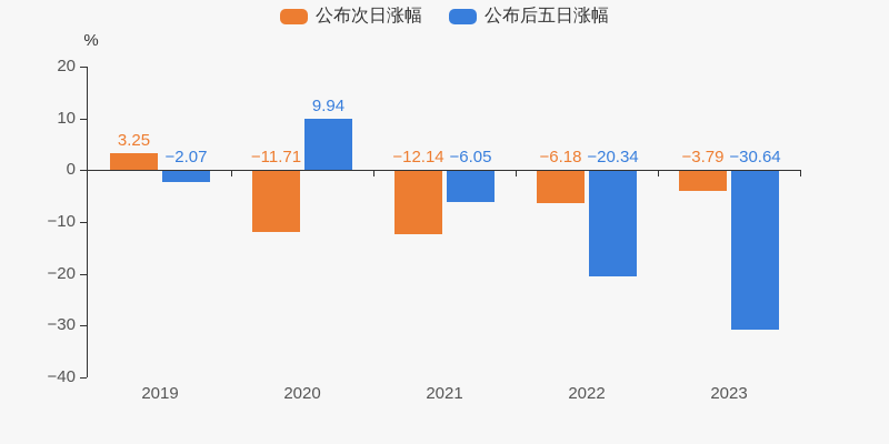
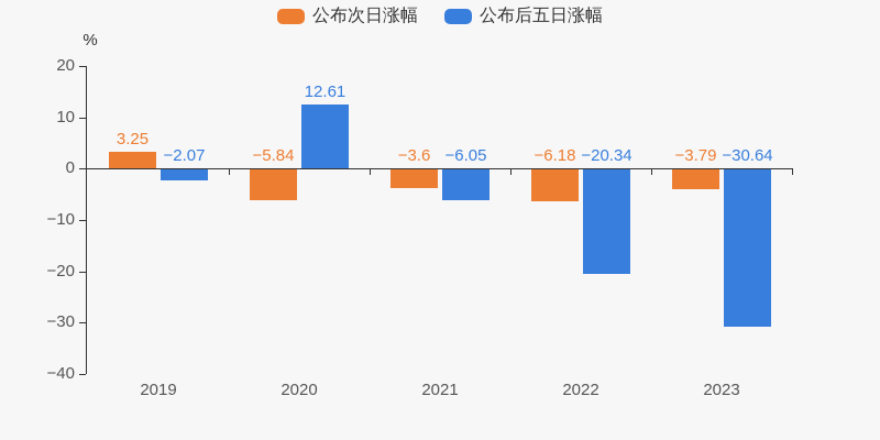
公布次日涨幅/2020: −11.71 -> −5.84
公布后五日涨幅/2020: 9.94 -> 12.61
公布次日涨幅/2021: −12.14 -> −3.6
